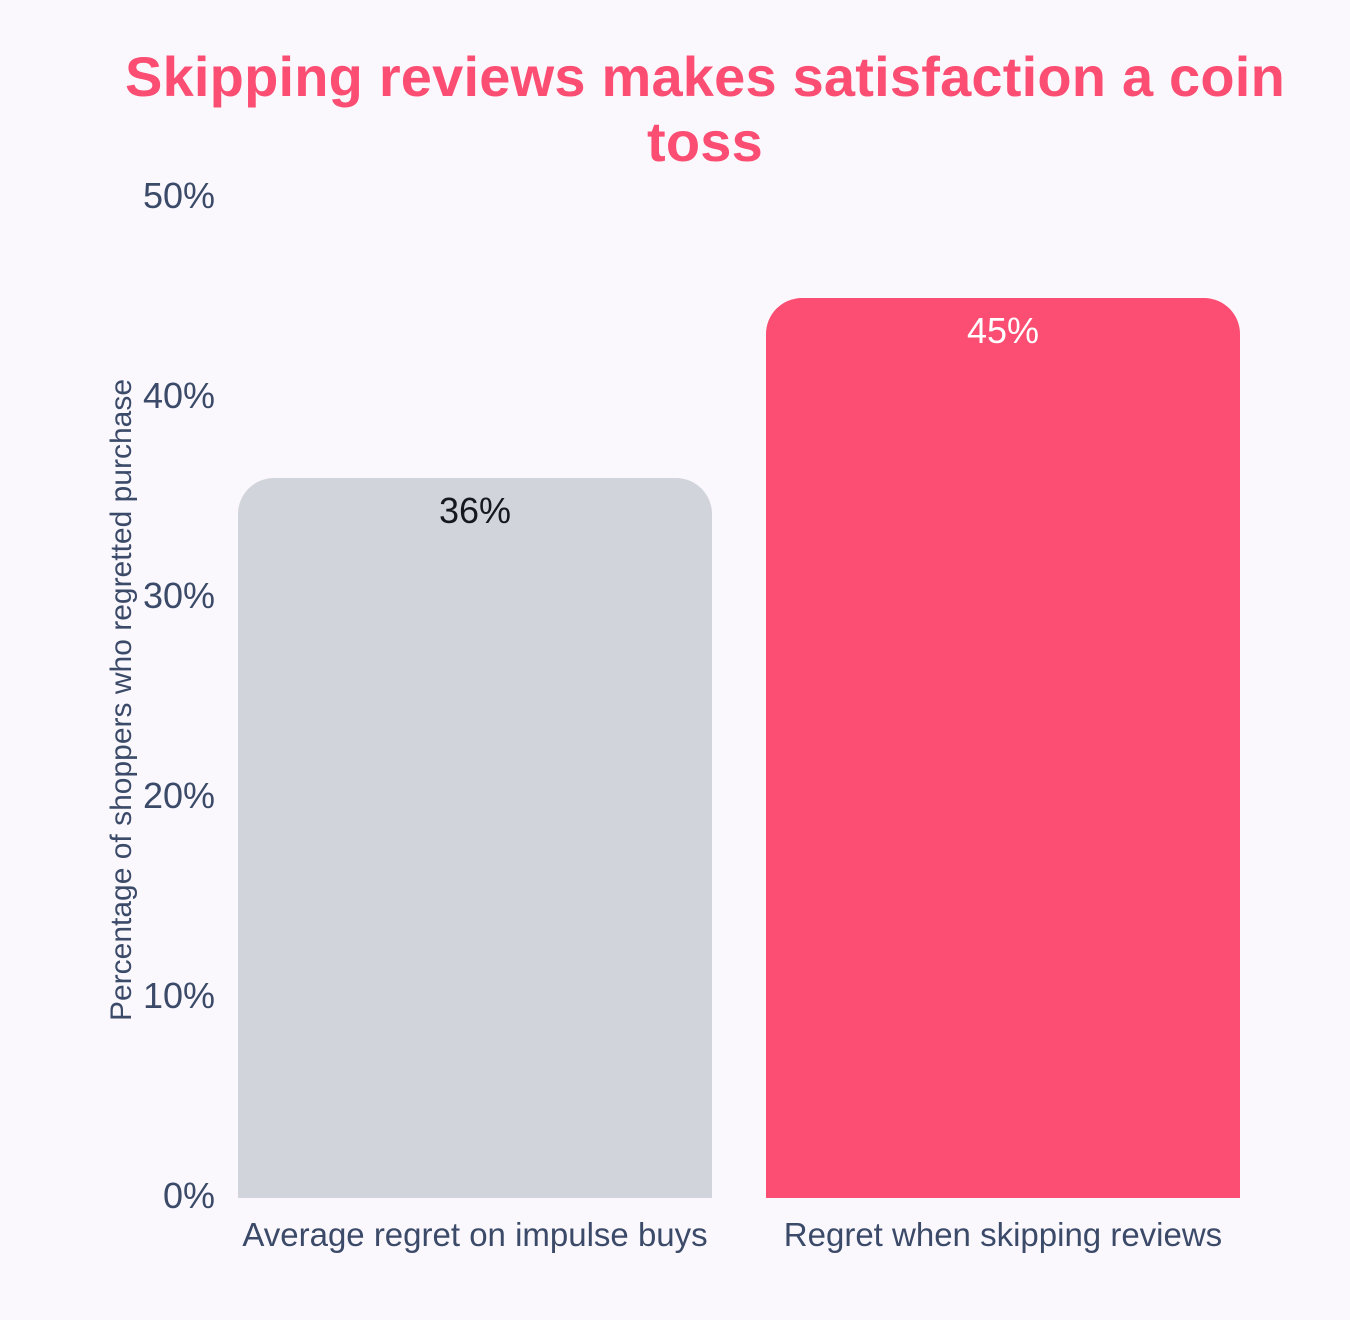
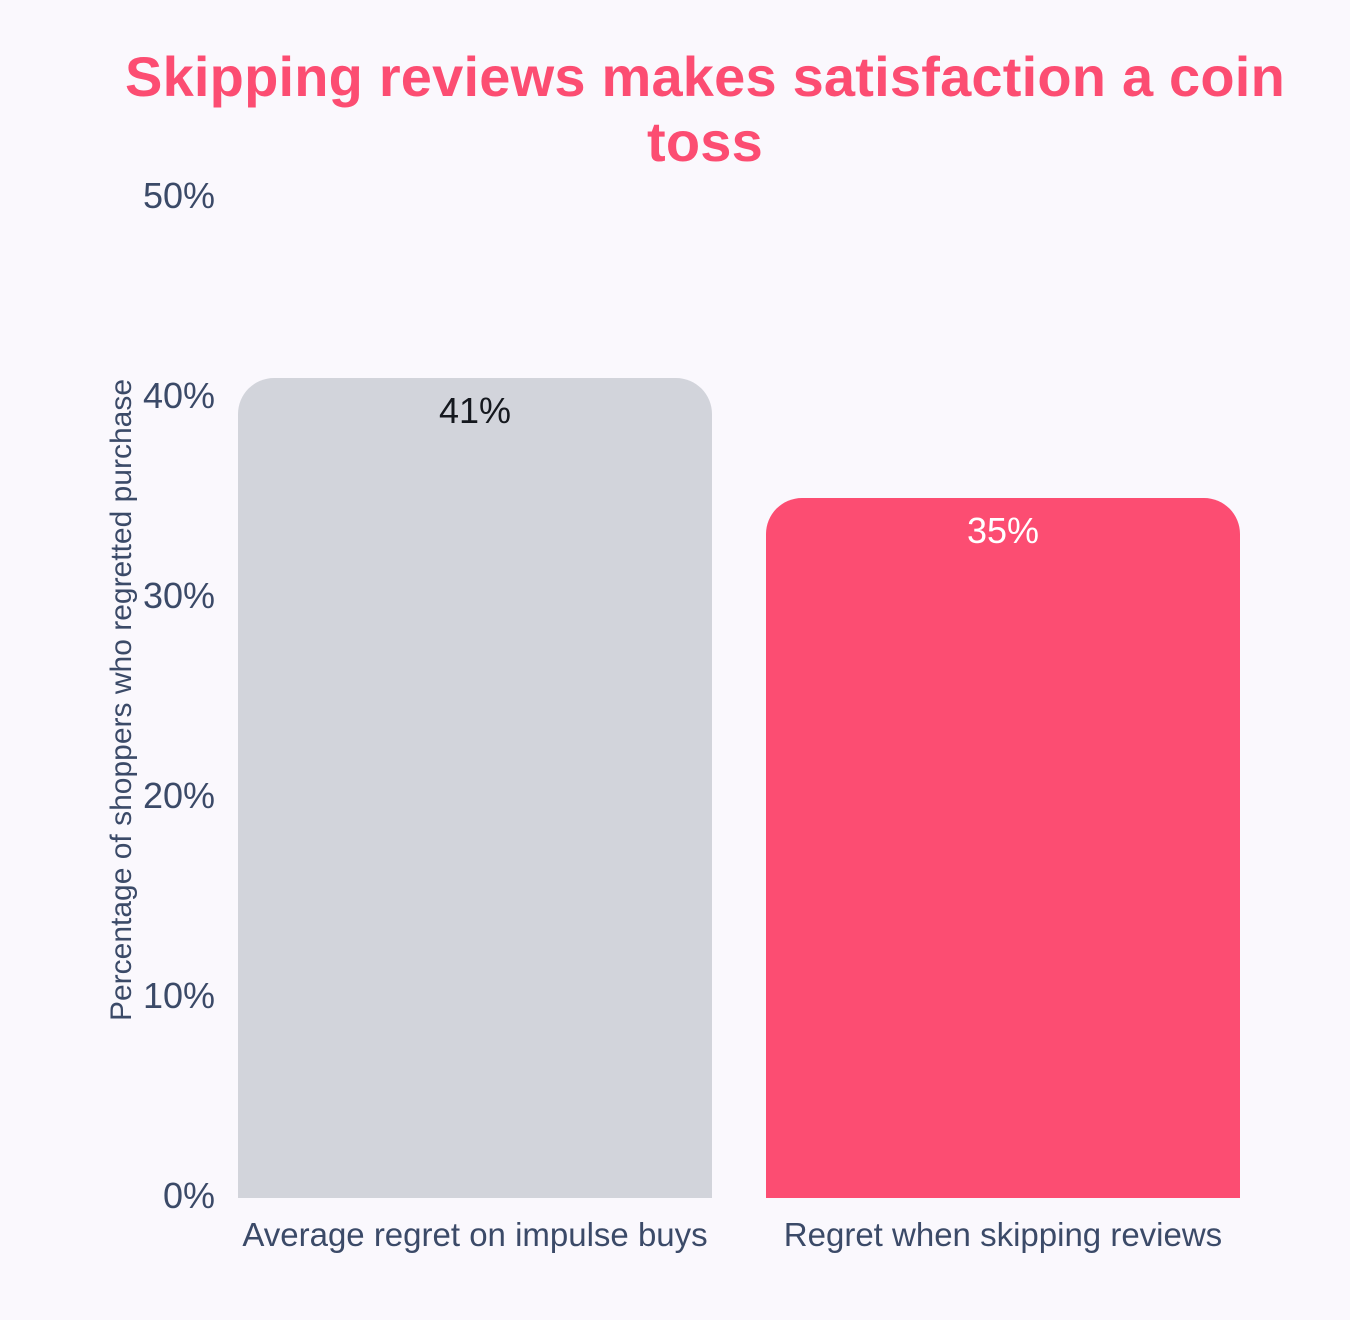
Average regret on impulse buys: 36% -> 41%
Regret when skipping reviews: 45% -> 35%
